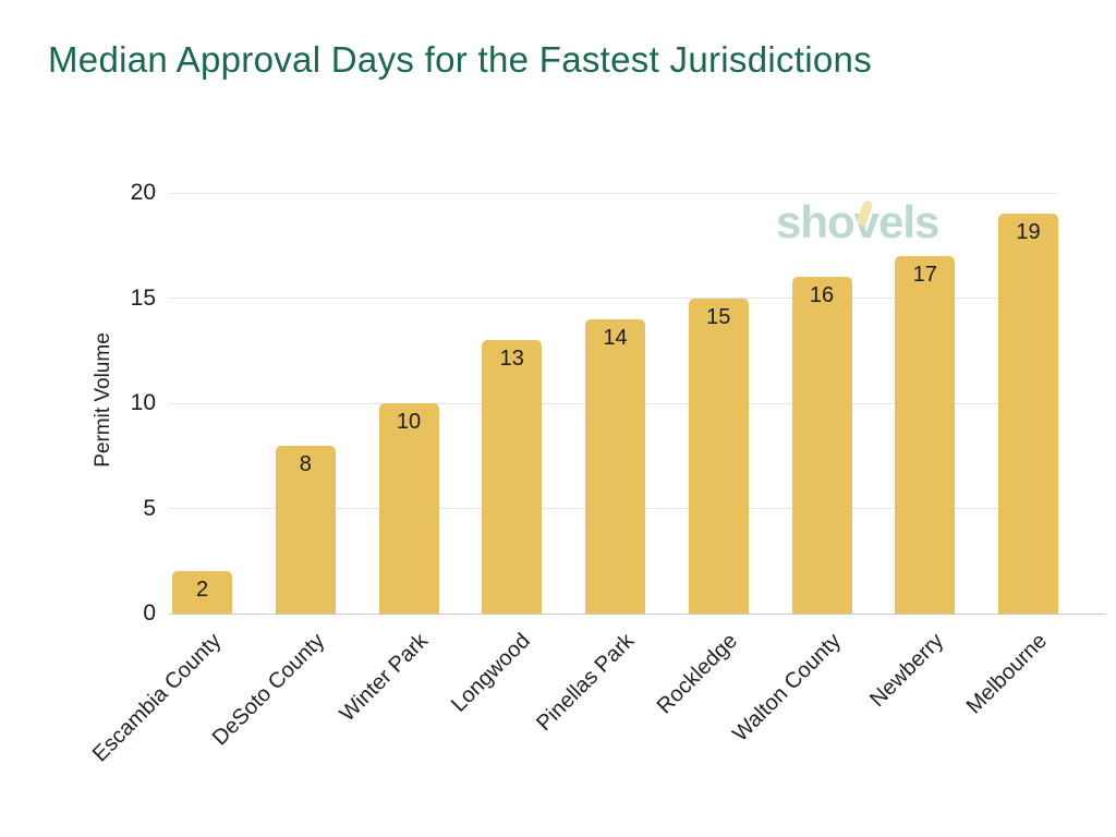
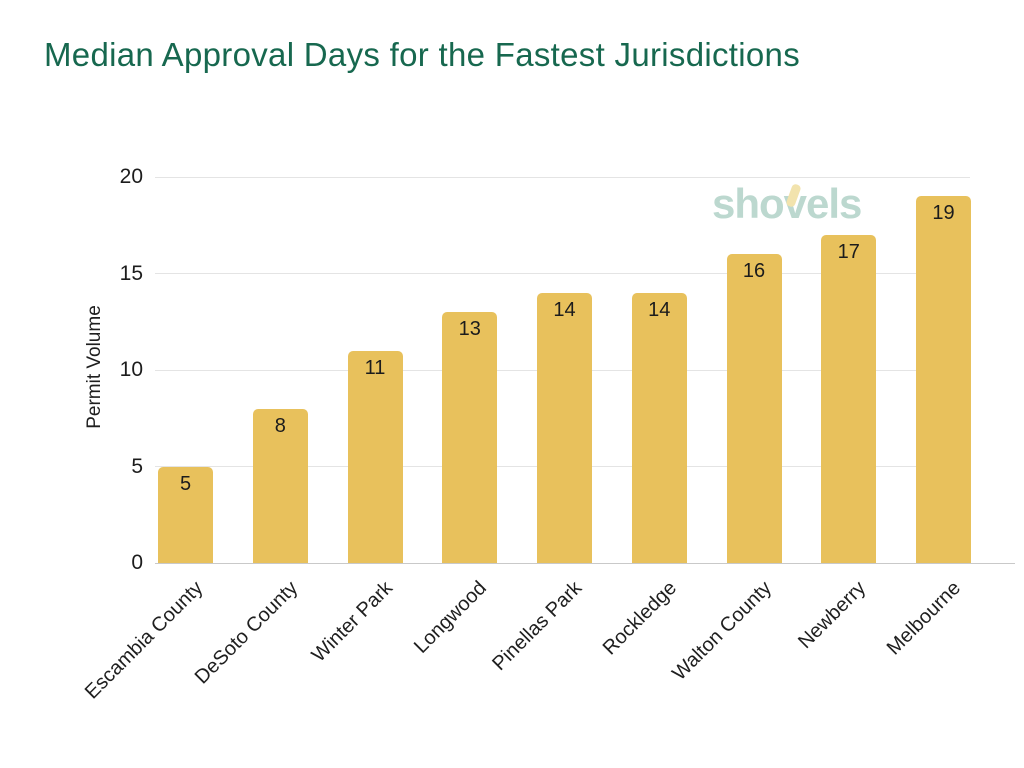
Escambia County: 2 -> 5
Winter Park: 10 -> 11
Rockledge: 15 -> 14
